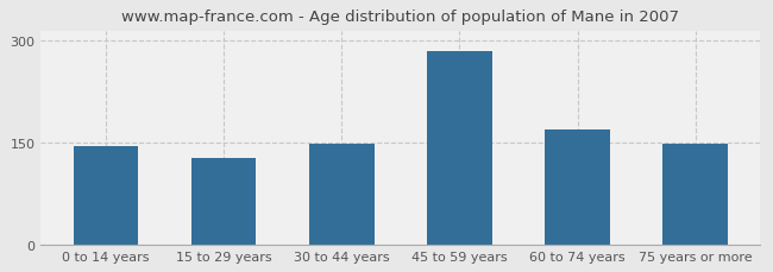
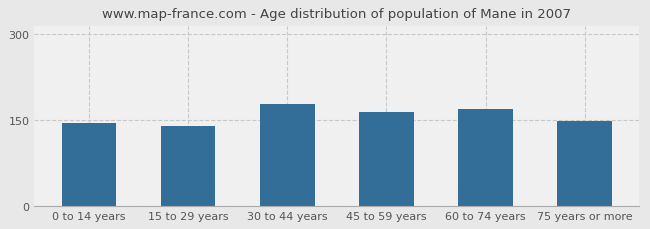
15 to 29 years: 128 -> 140
30 to 44 years: 148 -> 178
45 to 59 years: 284 -> 164
